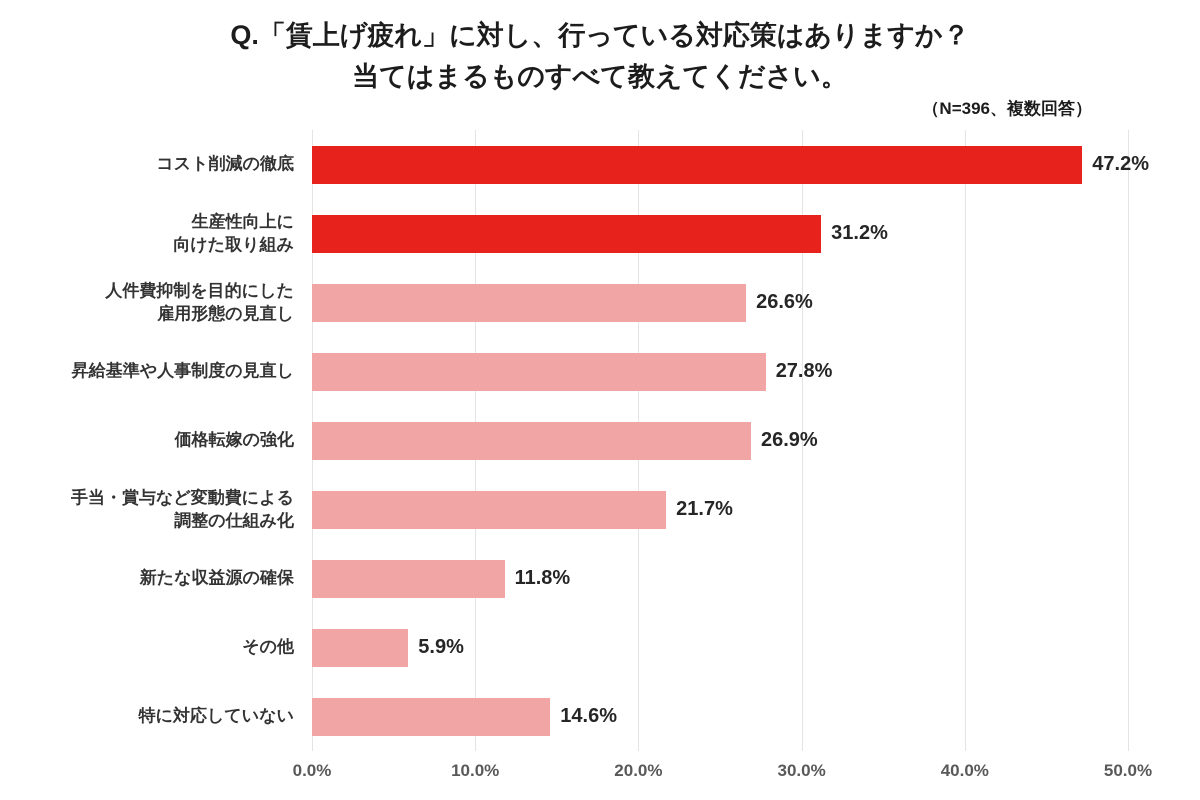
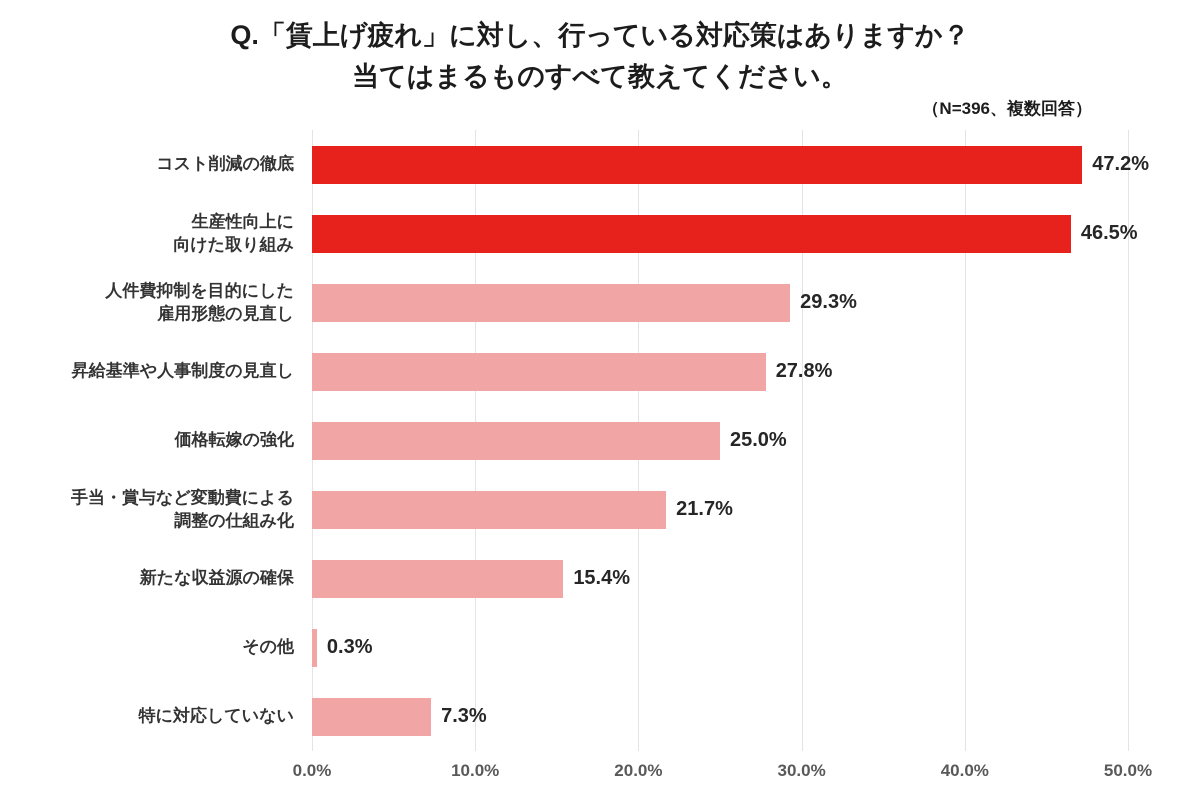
生産性向上に 向けた取り組み: 31.2% -> 46.5%
人件費抑制を目的にした 雇用形態の見直し: 26.6% -> 29.3%
価格転嫁の強化: 26.9% -> 25.0%
新たな収益源の確保: 11.8% -> 15.4%
その他: 5.9% -> 0.3%
特に対応していない: 14.6% -> 7.3%
